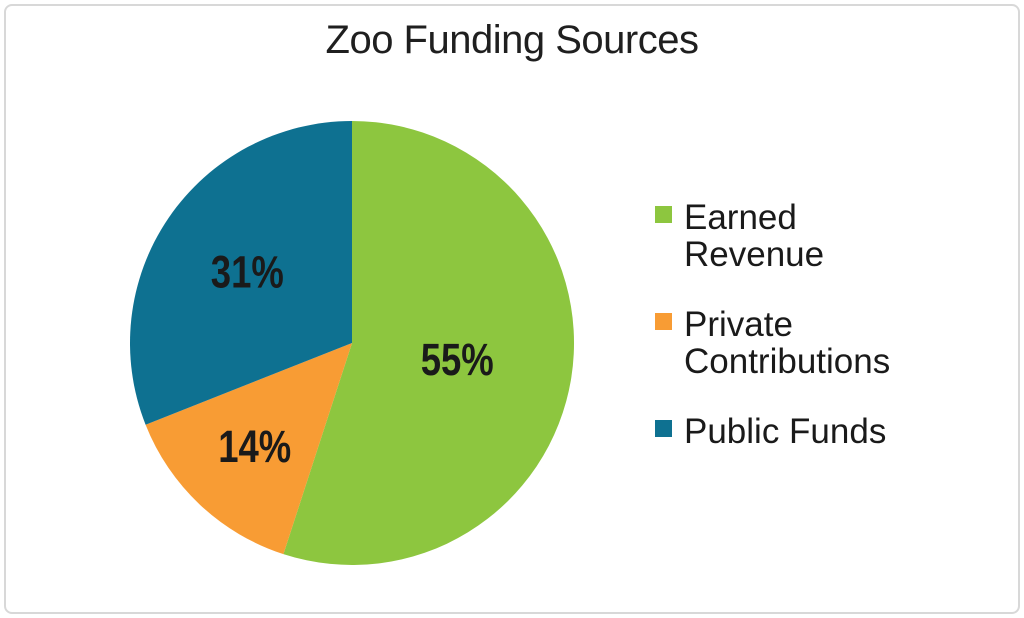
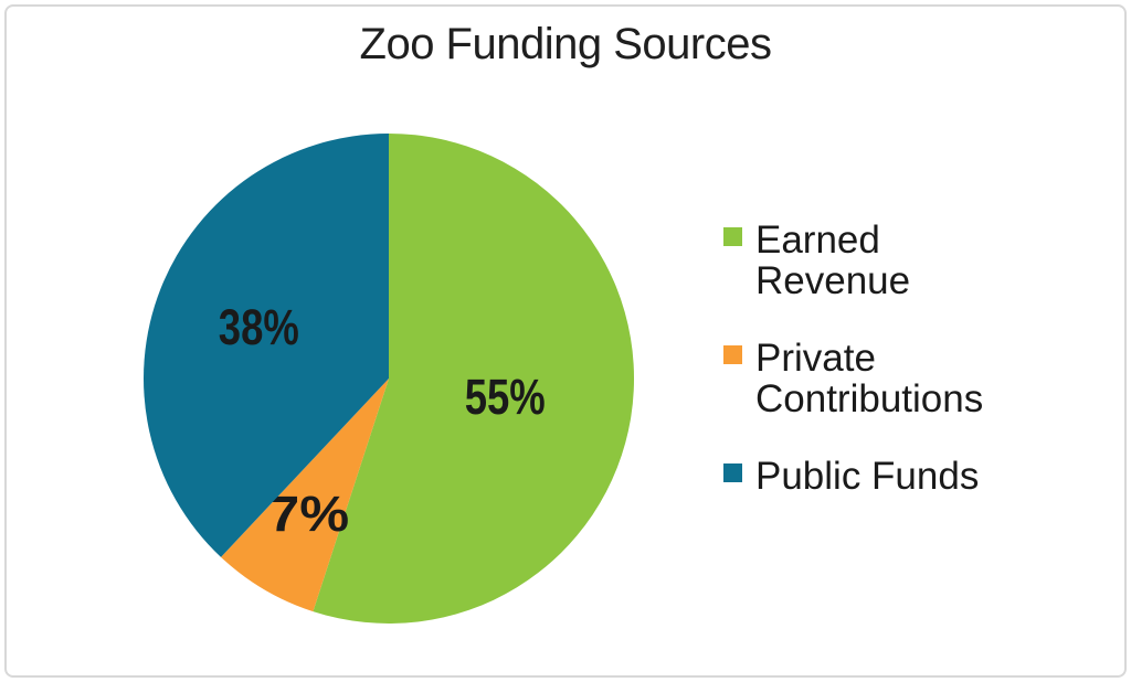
Private Contributions: 14% -> 7%
Public Funds: 31% -> 38%
